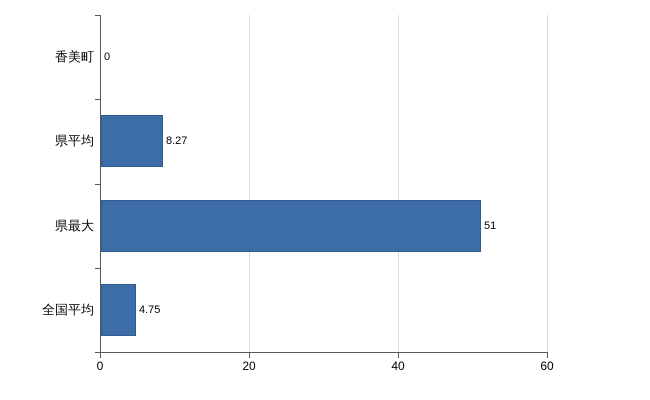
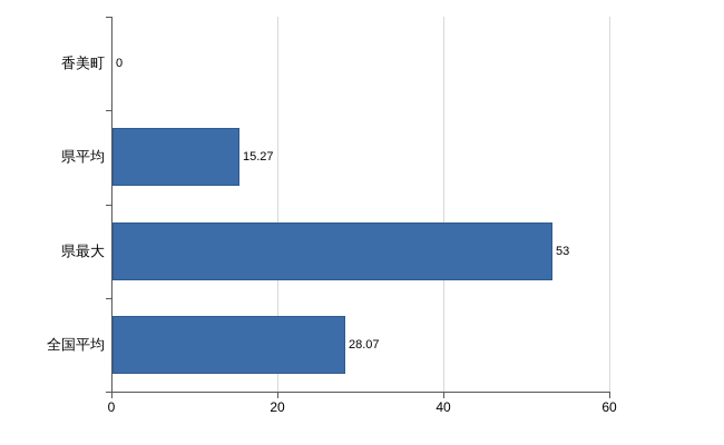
県平均: 8.27 -> 15.27
県最大: 51 -> 53
全国平均: 4.75 -> 28.07
